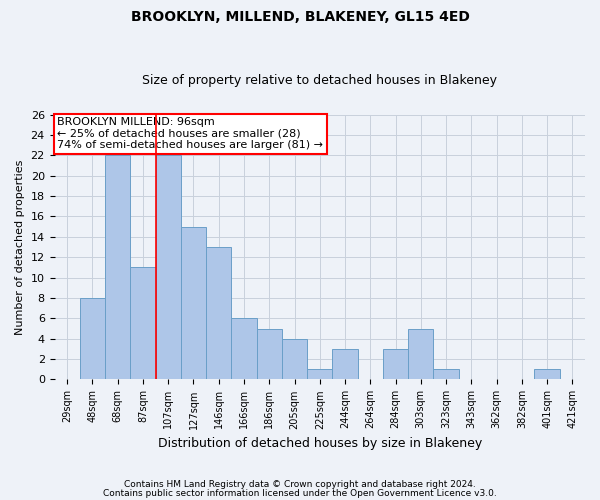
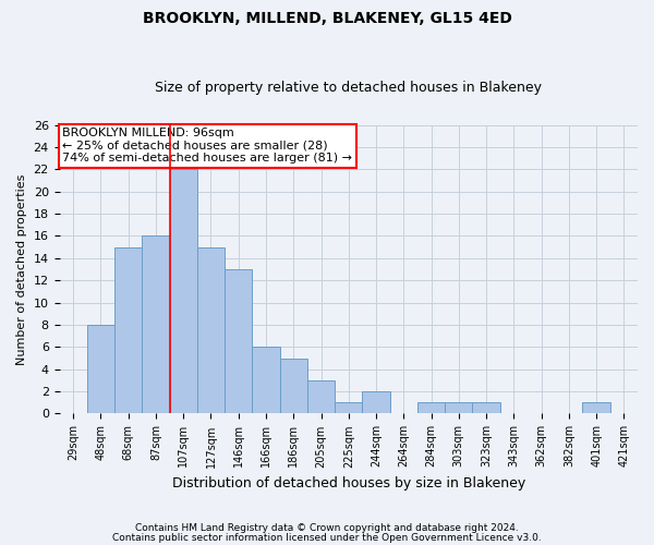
68sqm: 22 -> 15
87sqm: 11 -> 16
205sqm: 4 -> 3
244sqm: 3 -> 2
284sqm: 3 -> 1
303sqm: 5 -> 1
